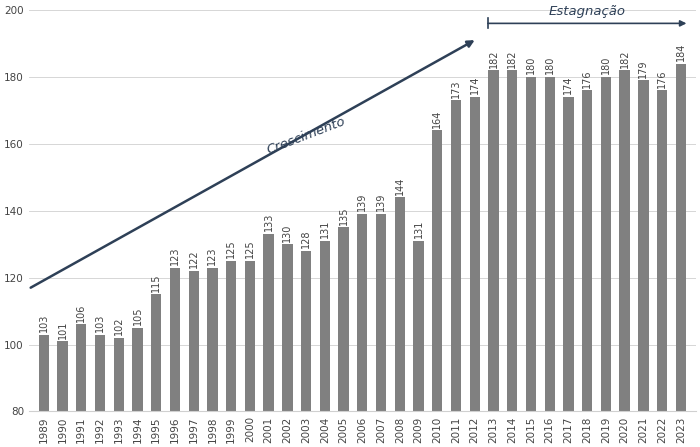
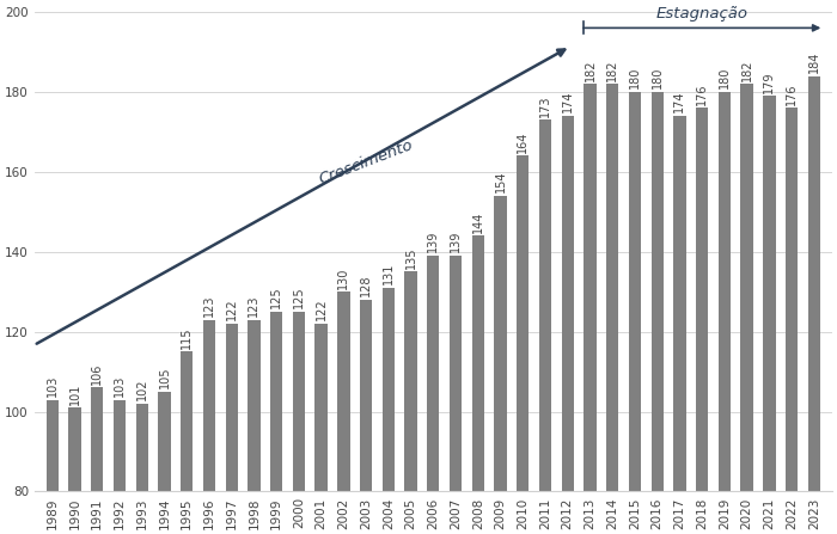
2001: 133 -> 122
2009: 131 -> 154
